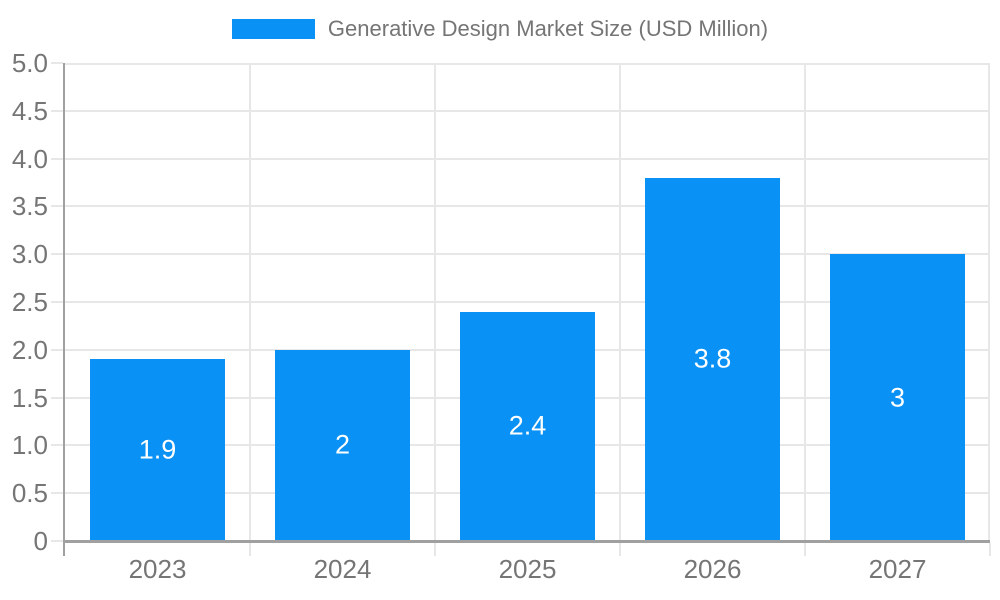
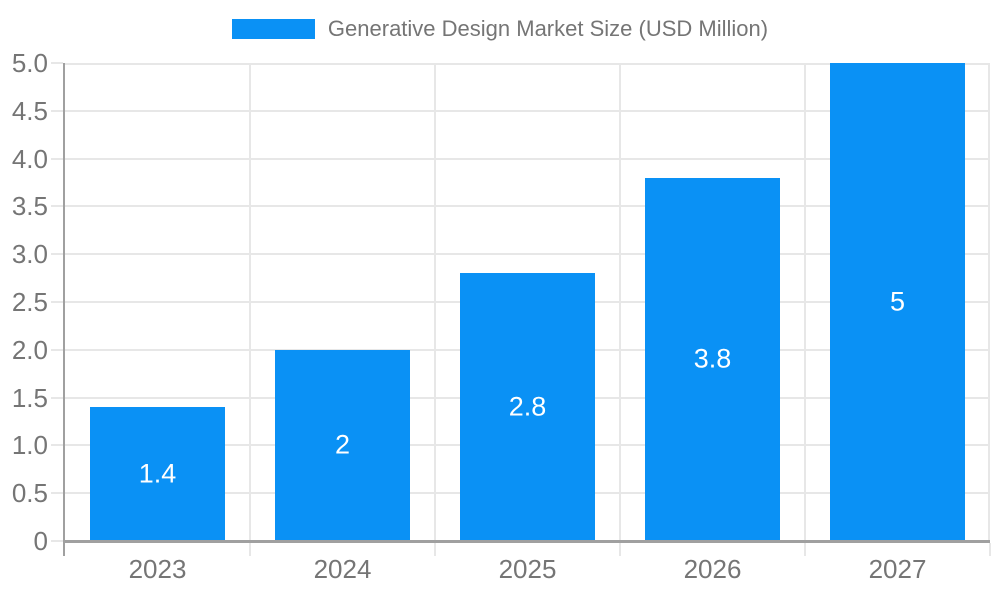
2023: 1.9 -> 1.4
2025: 2.4 -> 2.8
2027: 3 -> 5
